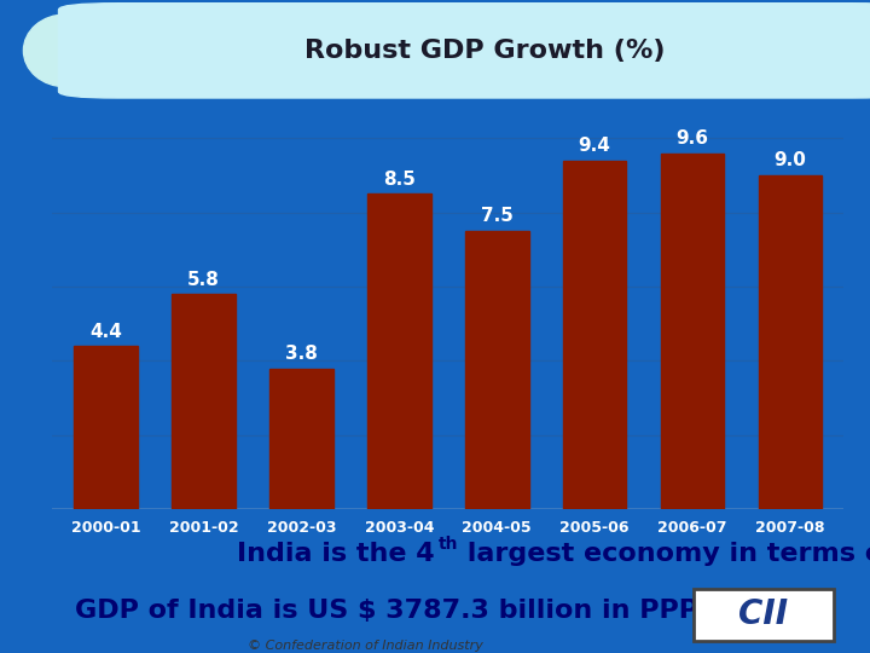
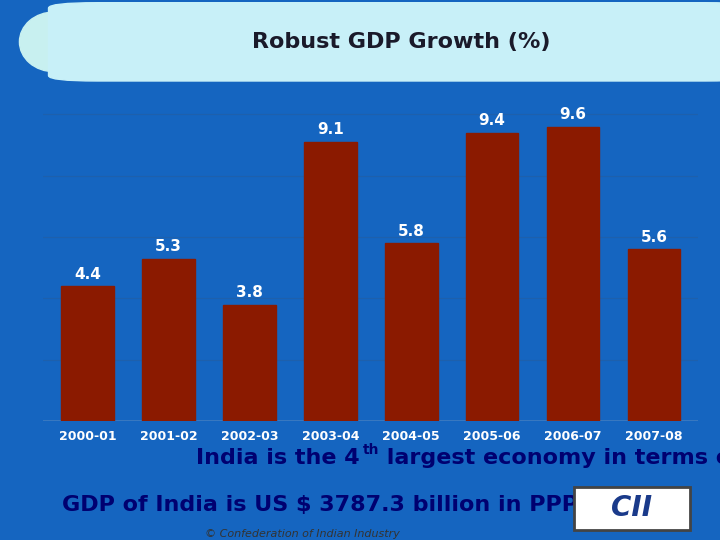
2001-02: 5.8 -> 5.3
2003-04: 8.5 -> 9.1
2004-05: 7.5 -> 5.8
2007-08: 9.0 -> 5.6
